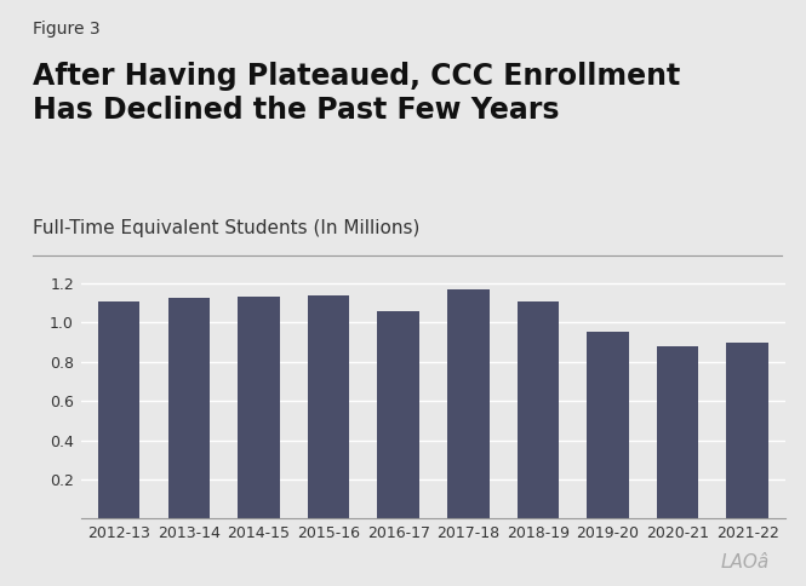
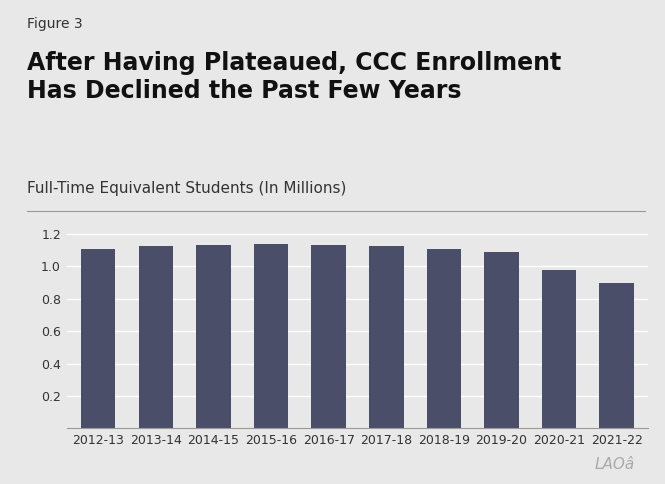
2016-17: 1.06 -> 1.13
2017-18: 1.17 -> 1.12
2019-20: 0.95 -> 1.09
2020-21: 0.88 -> 0.97
